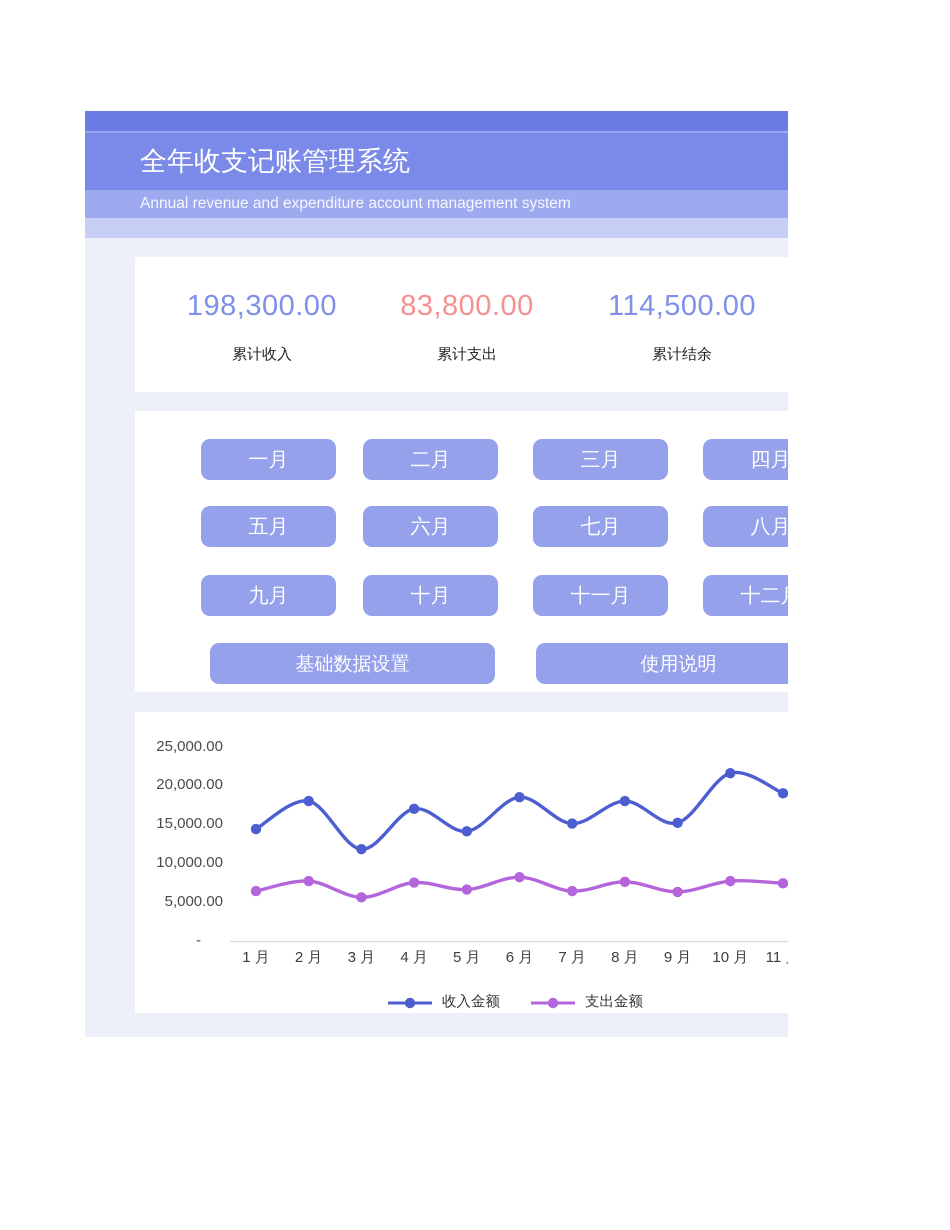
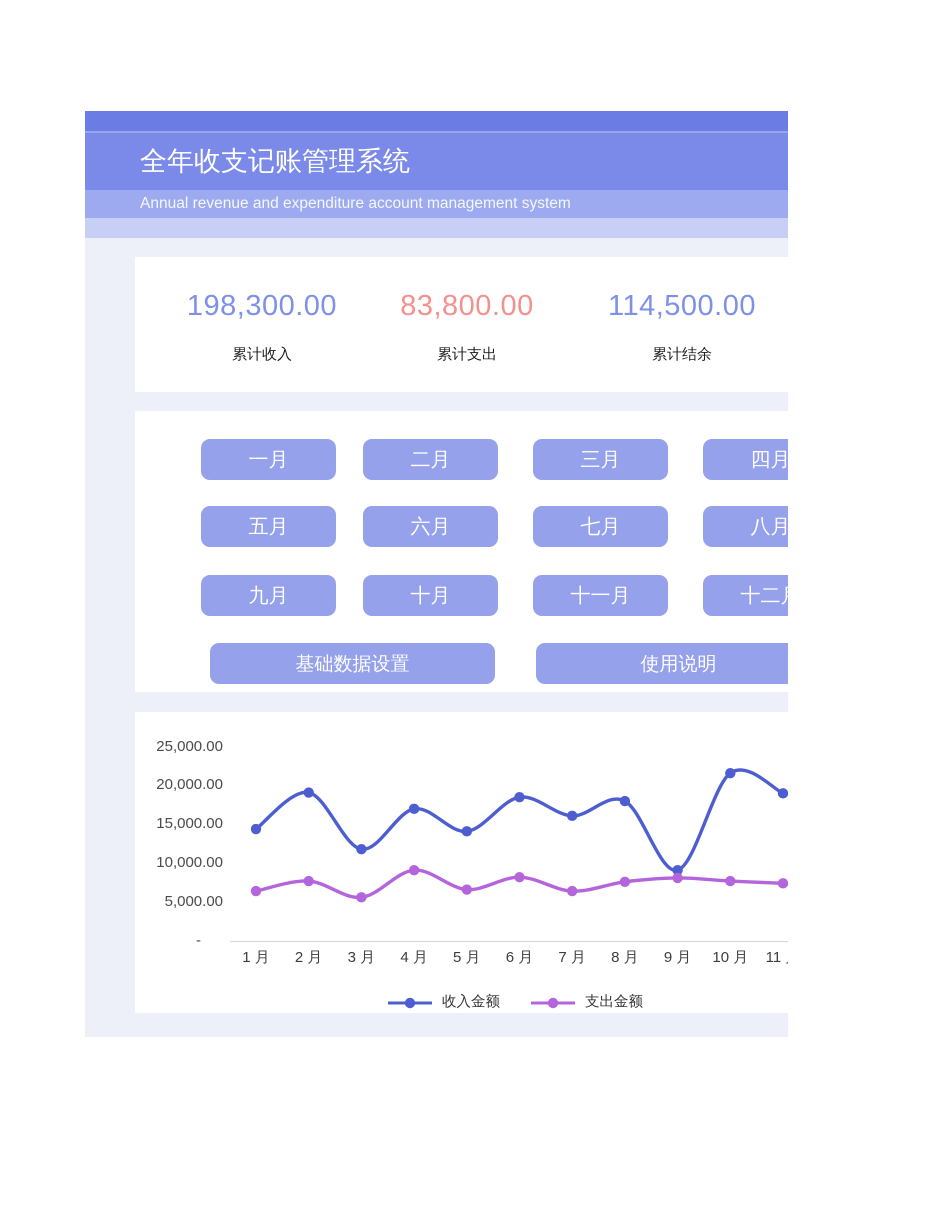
收入金额/2 月: 18000 -> 19000
支出金额/4 月: 7000 -> 9000
收入金额/7 月: 15000 -> 16000
收入金额/9 月: 15000 -> 9000
支出金额/9 月: 6000 -> 8000
